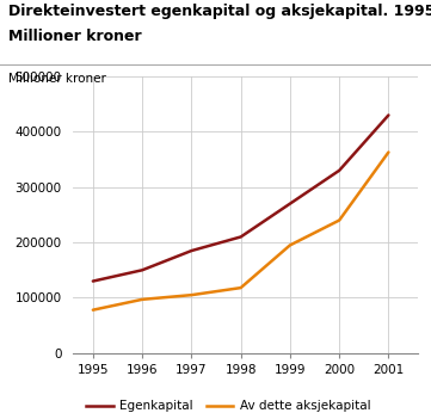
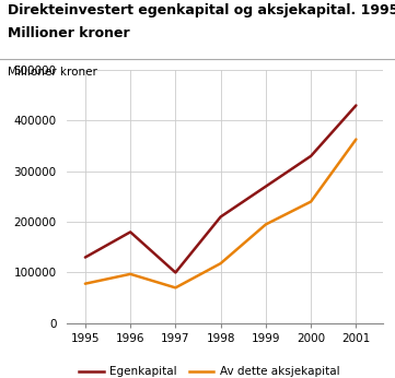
Egenkapital/1996: 150000 -> 180000
Egenkapital/1997: 185000 -> 100000
Av dette aksjekapital/1997: 105000 -> 70000
